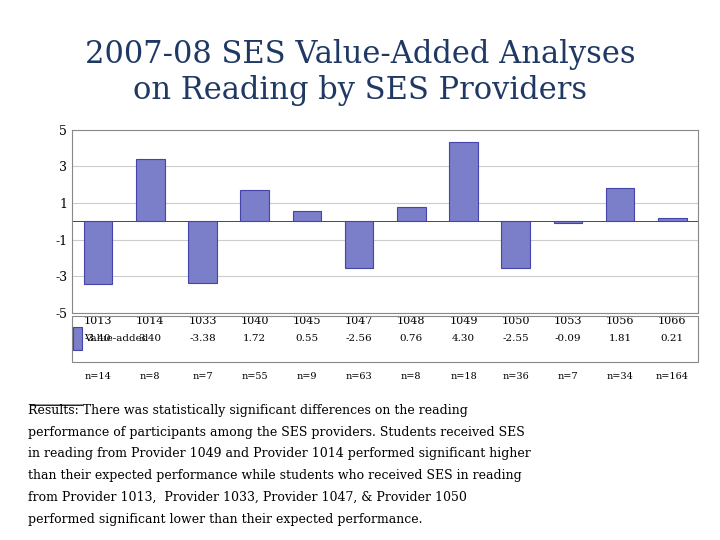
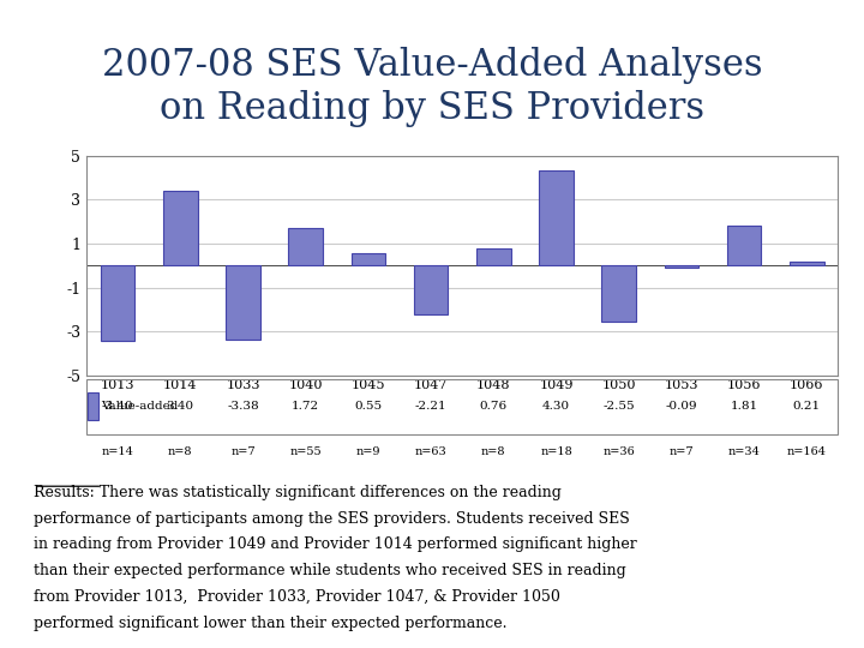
1047: -2.56 -> -2.21
